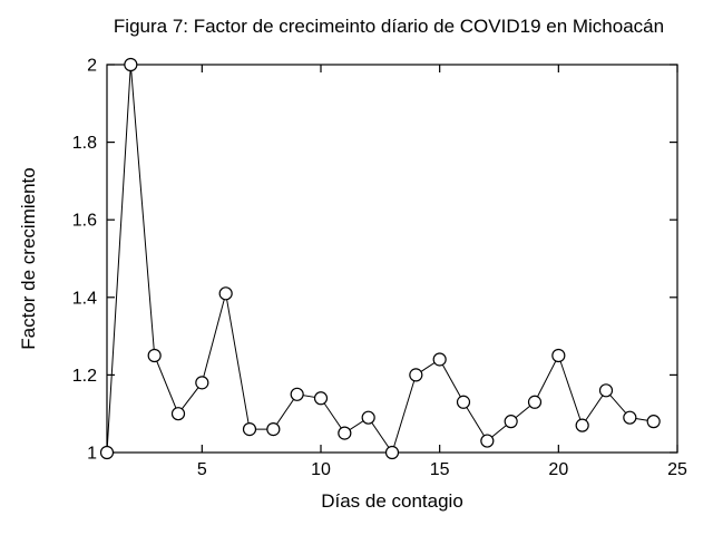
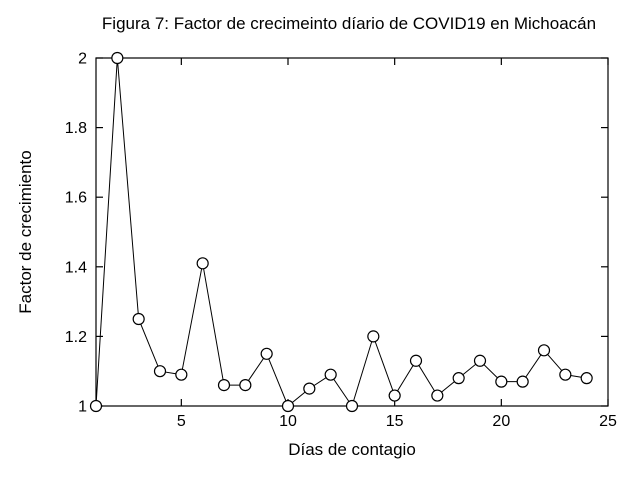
5: 1.18 -> 1.09
10: 1.14 -> 1.00
15: 1.24 -> 1.03
20: 1.25 -> 1.07
